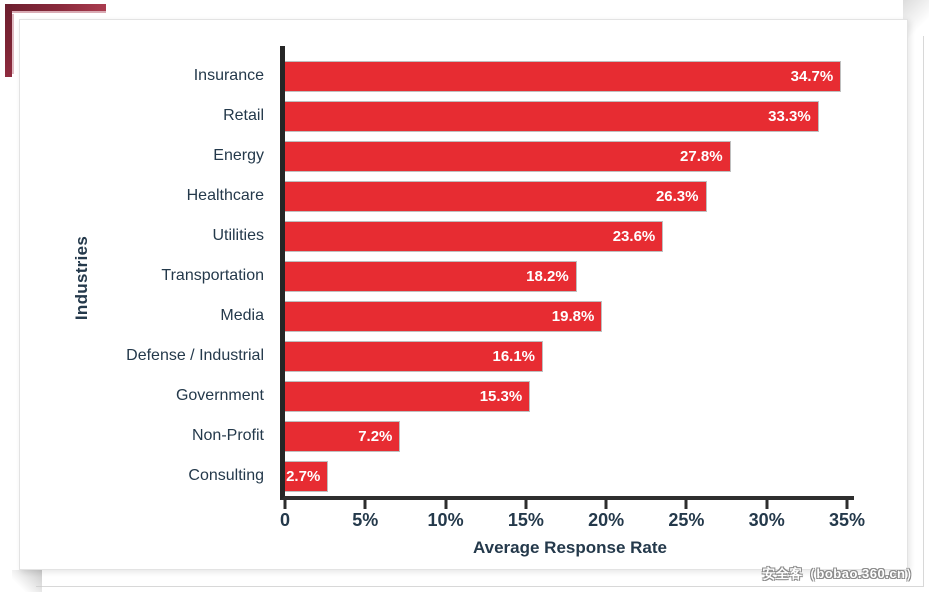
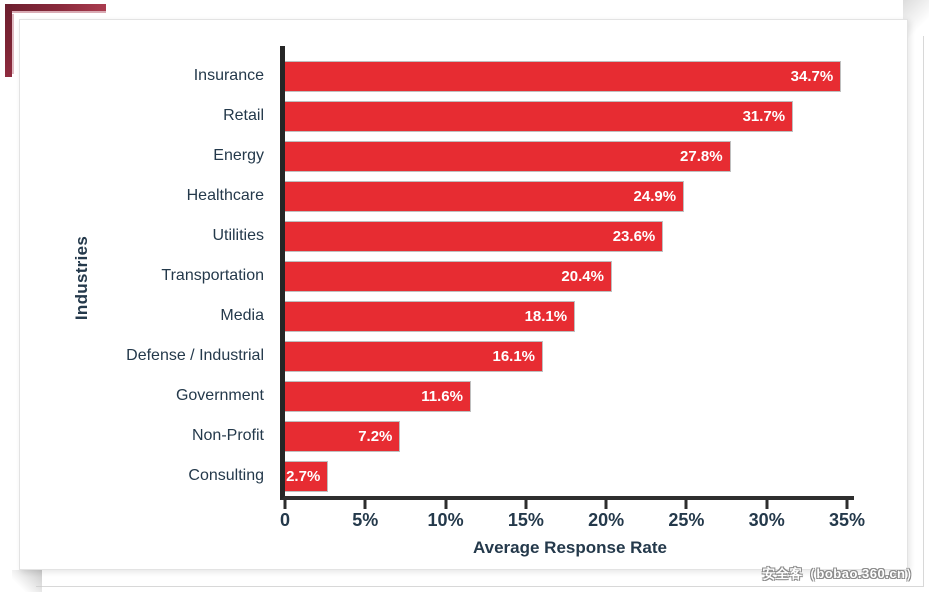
Retail: 33.3% -> 31.7%
Healthcare: 26.3% -> 24.9%
Transportation: 18.2% -> 20.4%
Media: 19.8% -> 18.1%
Government: 15.3% -> 11.6%
